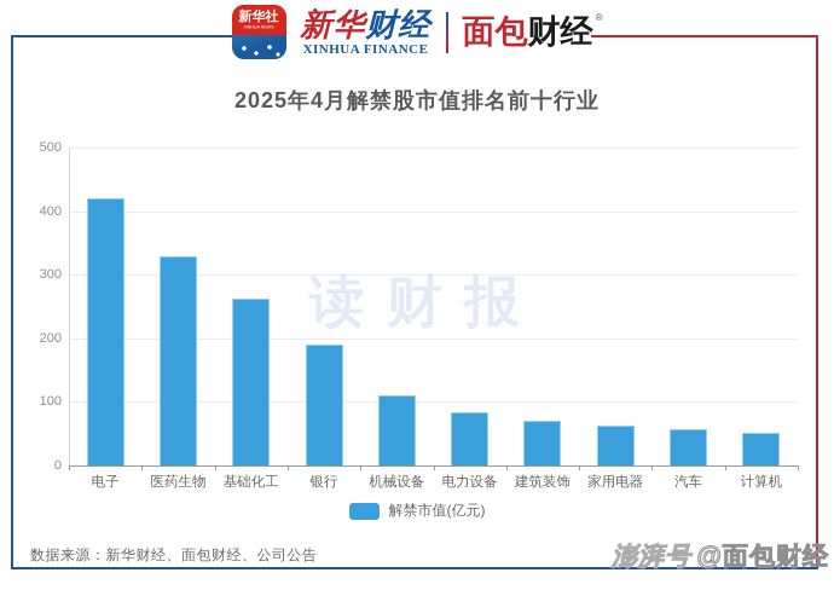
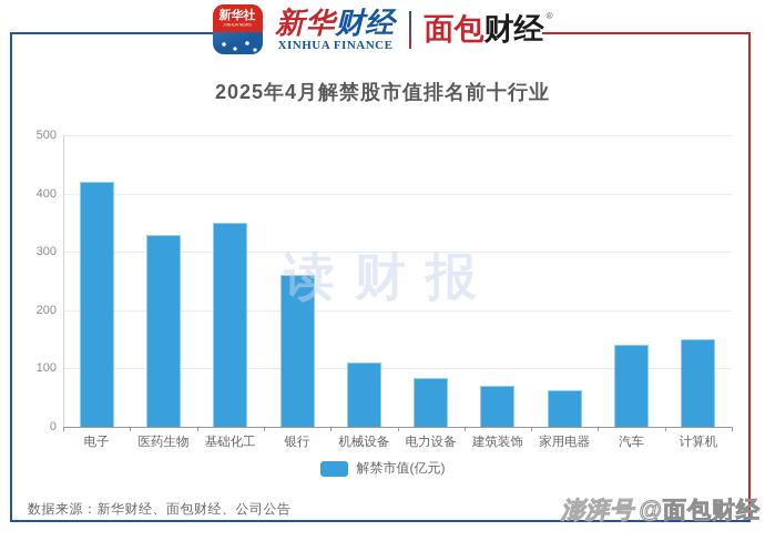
基础化工: 260 -> 350
银行: 190 -> 260
汽车: 60 -> 140
计算机: 50 -> 150
